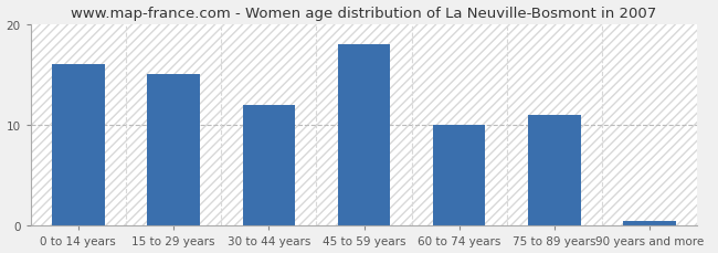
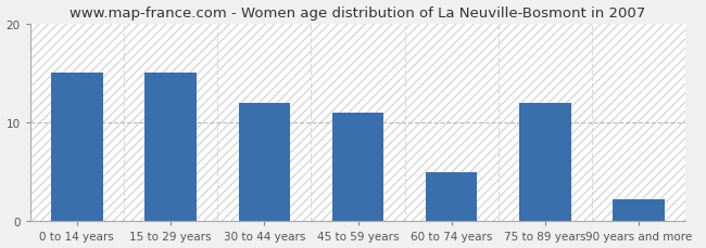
0 to 14 years: 16.0 -> 15.0
45 to 59 years: 18.0 -> 11.0
60 to 74 years: 10.0 -> 5.0
75 to 89 years: 11.0 -> 12.0
90 years and more: 0.5 -> 2.2
